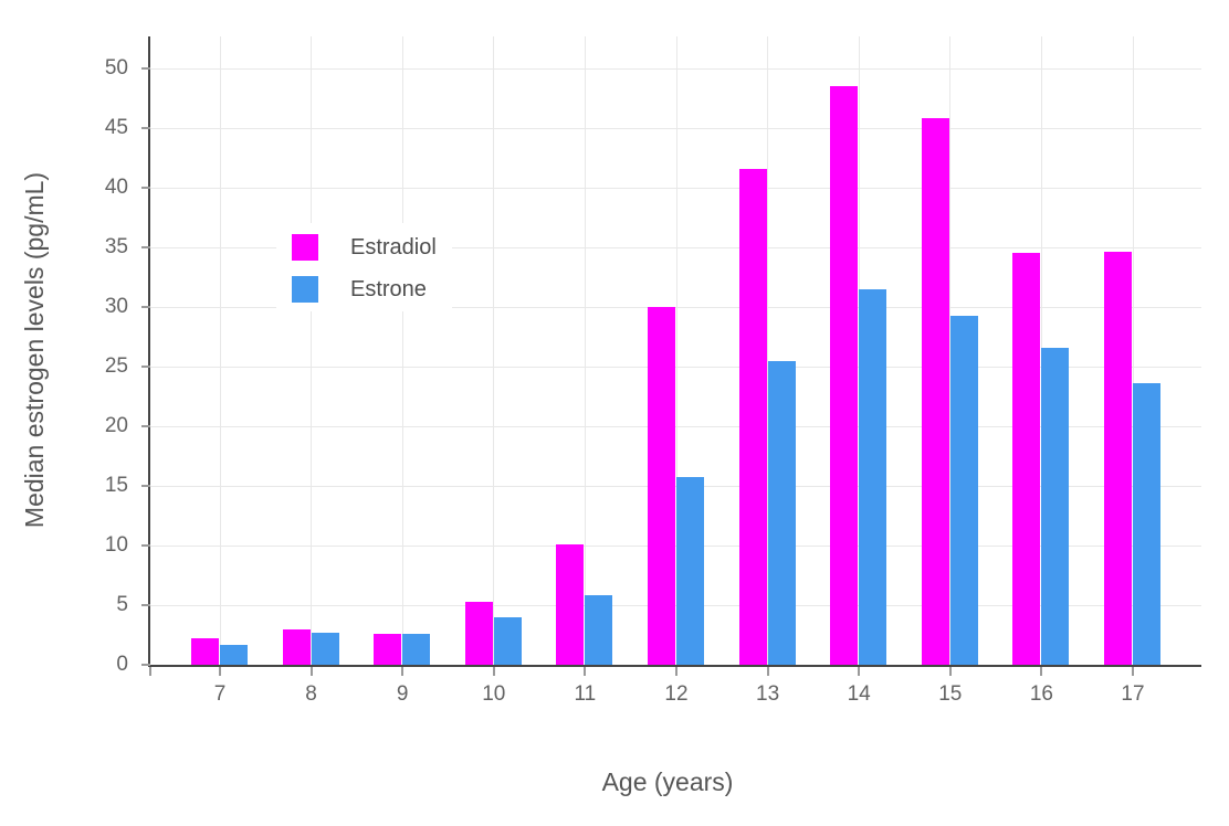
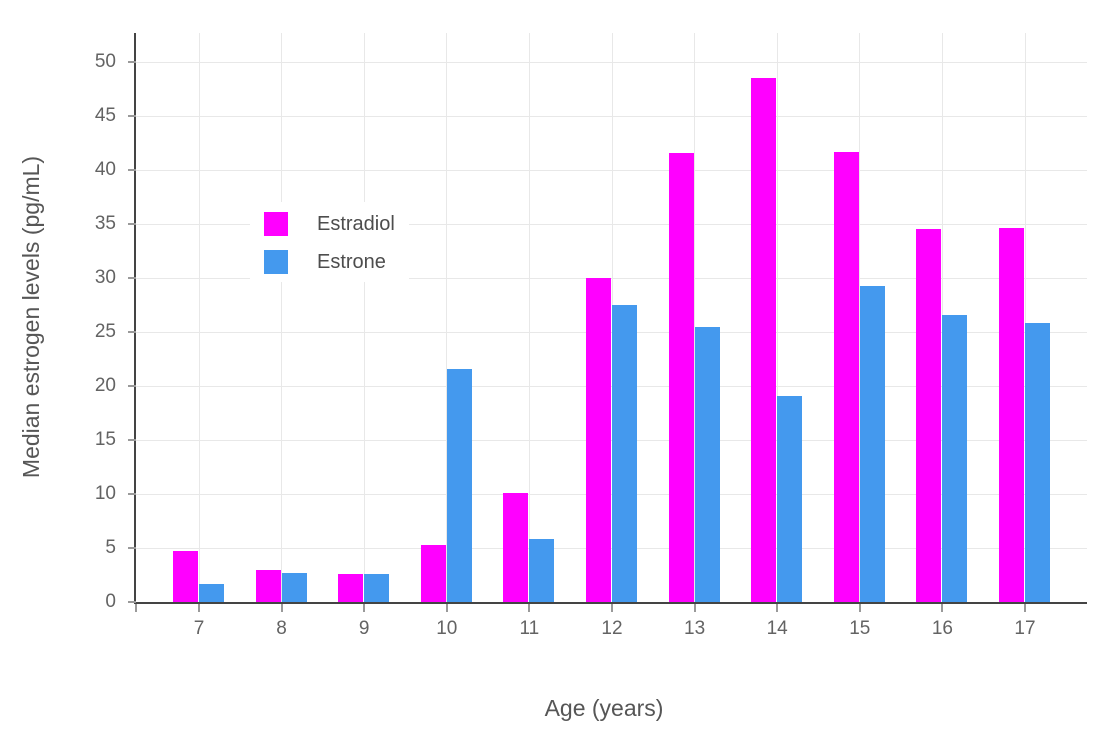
Estradiol/7: 2.2 -> 4.7
Estrone/10: 4.0 -> 21.6
Estrone/12: 15.7 -> 27.5
Estrone/14: 31.5 -> 19.1
Estradiol/15: 45.8 -> 41.7
Estrone/17: 23.6 -> 25.8
